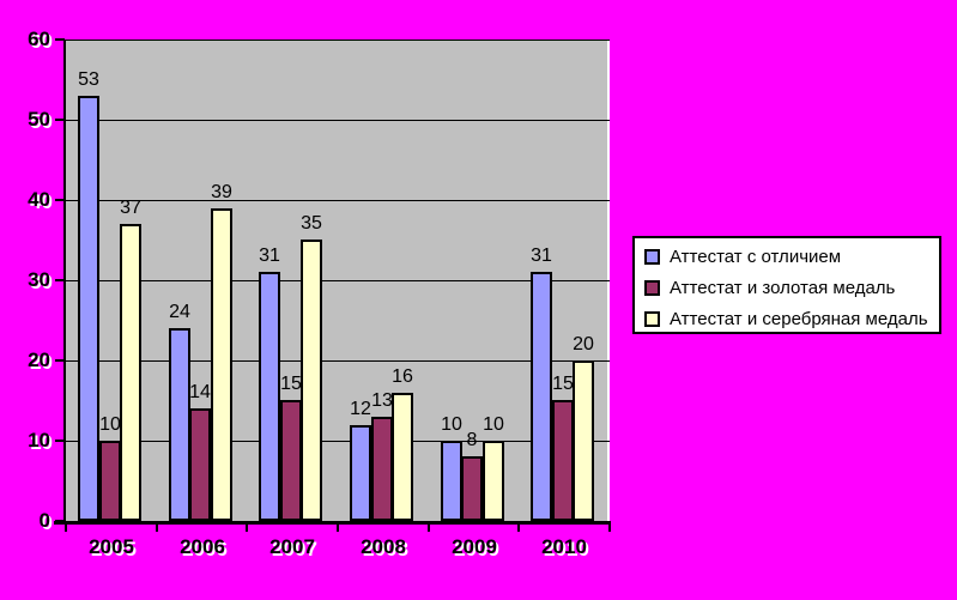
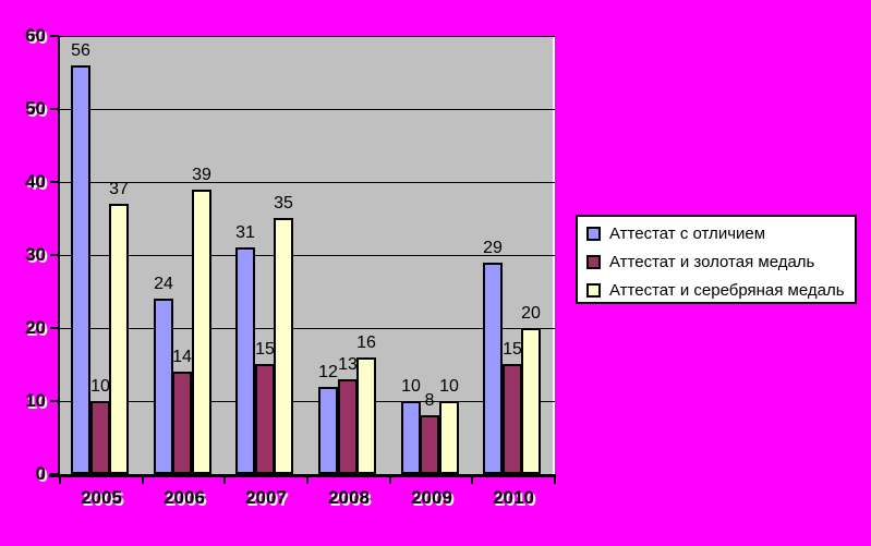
Аттестат с отличием/2005: 53 -> 56
Аттестат с отличием/2010: 31 -> 29
